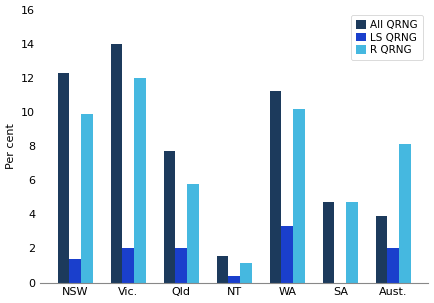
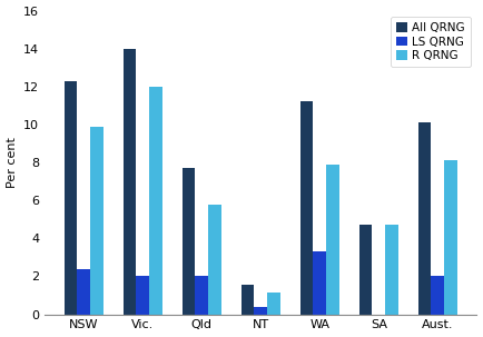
LS QRNG/NSW: 1.4 -> 2.4
R QRNG/WA: 10.2 -> 7.9
All QRNG/Aust.: 3.9 -> 10.1
